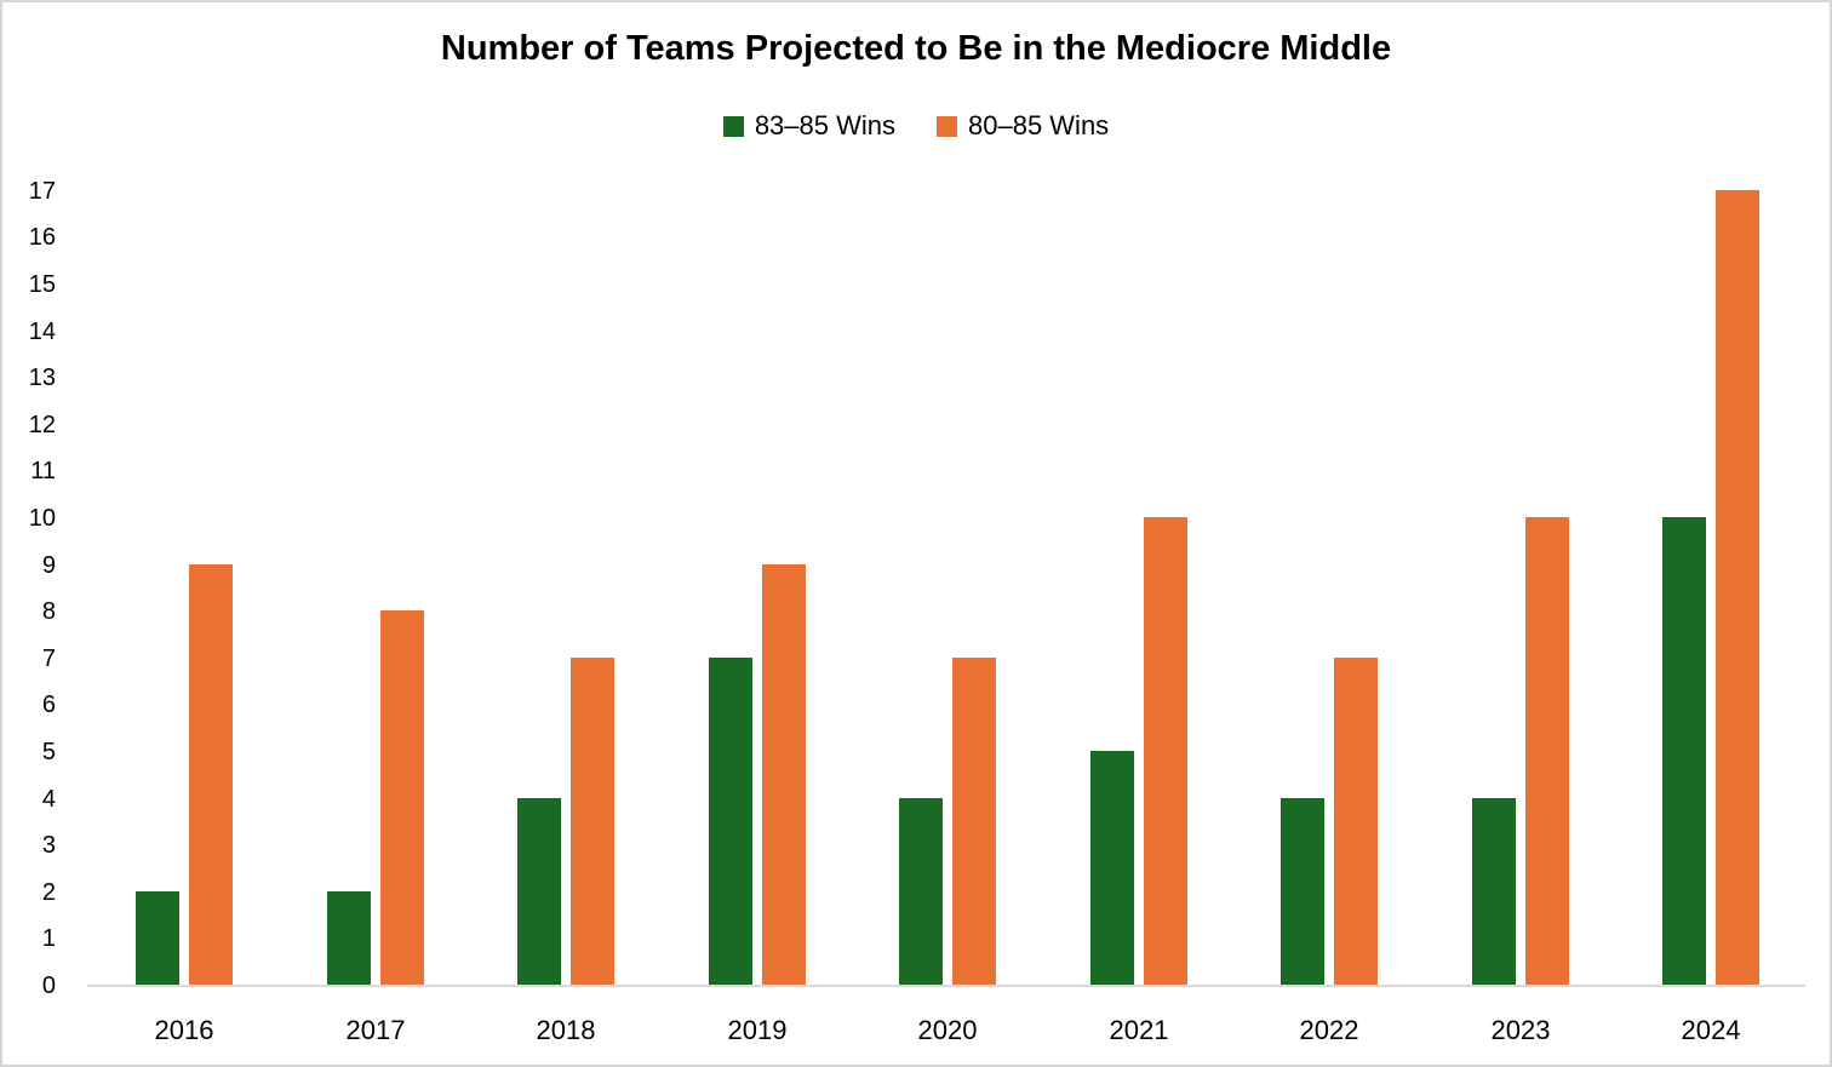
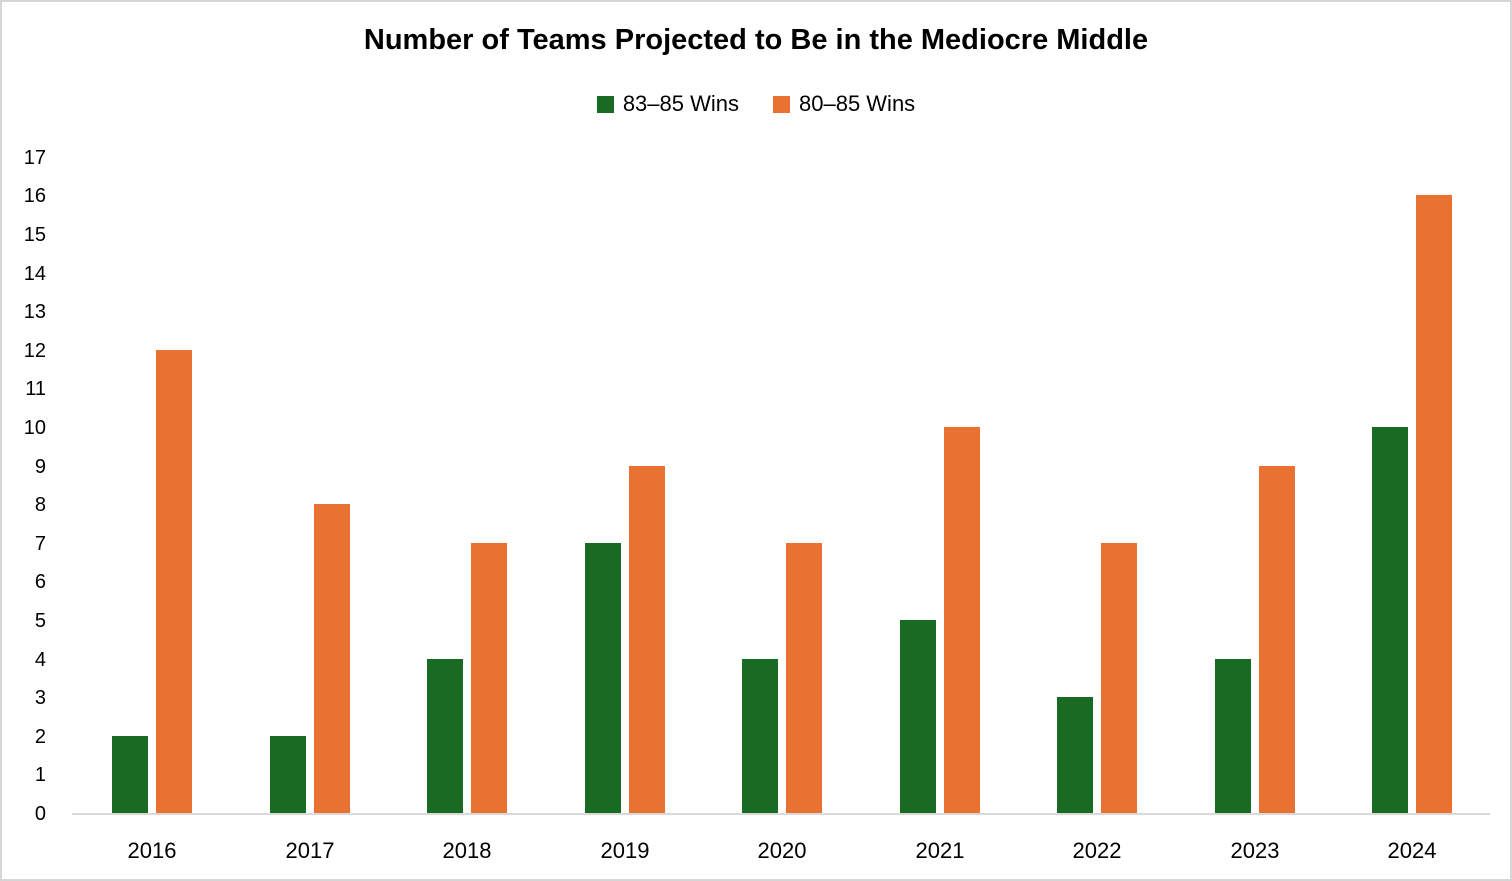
80–85 Wins/2016: 9 -> 12
83–85 Wins/2022: 4 -> 3
80–85 Wins/2023: 10 -> 9
80–85 Wins/2024: 17 -> 16
